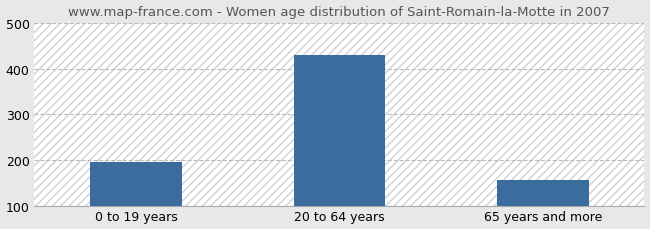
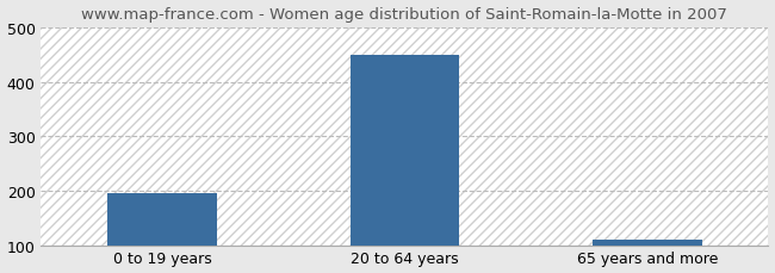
20 to 64 years: 430 -> 449
65 years and more: 155 -> 109
